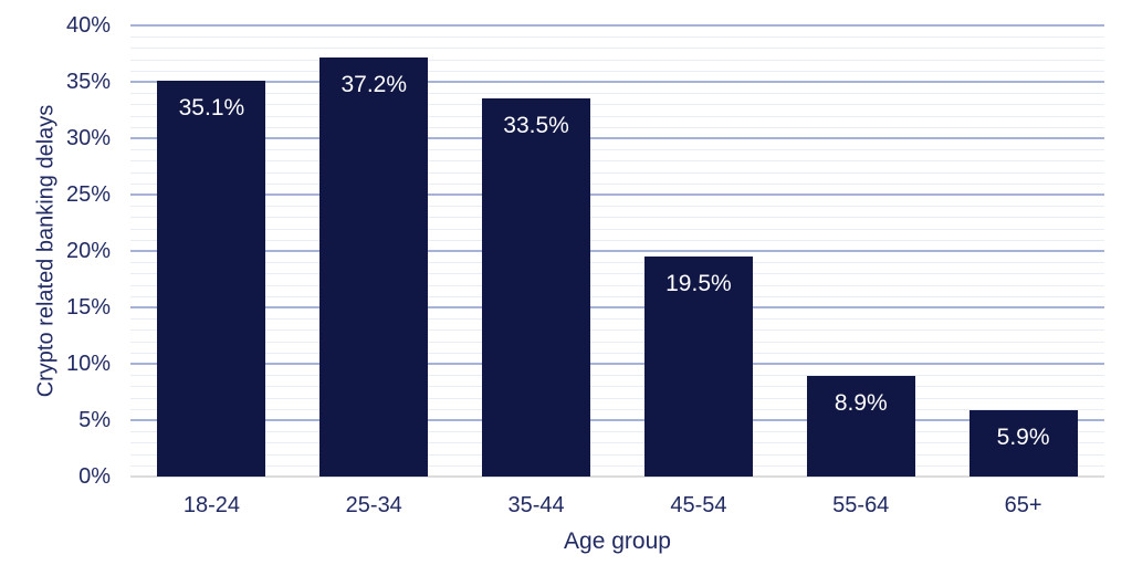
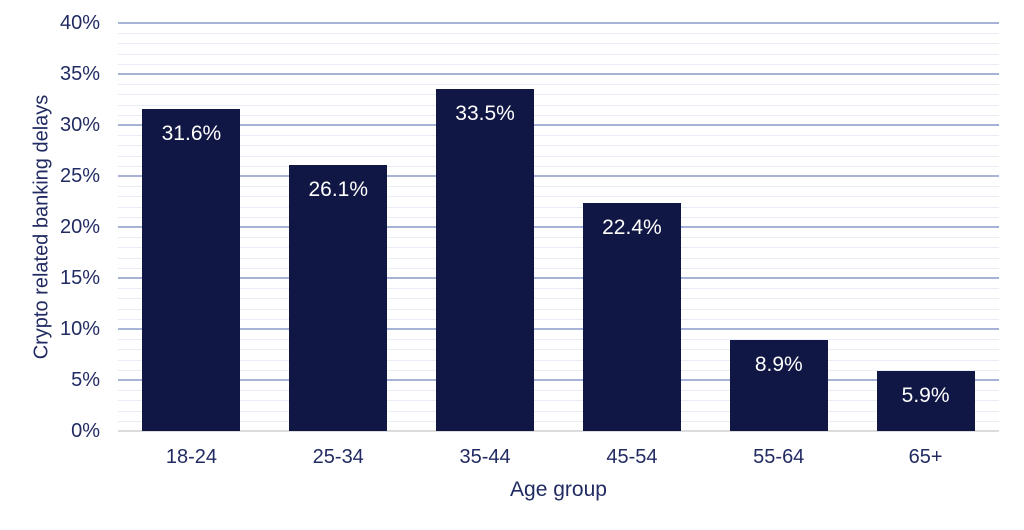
18-24: 35.1% -> 31.6%
25-34: 37.2% -> 26.1%
45-54: 19.5% -> 22.4%
